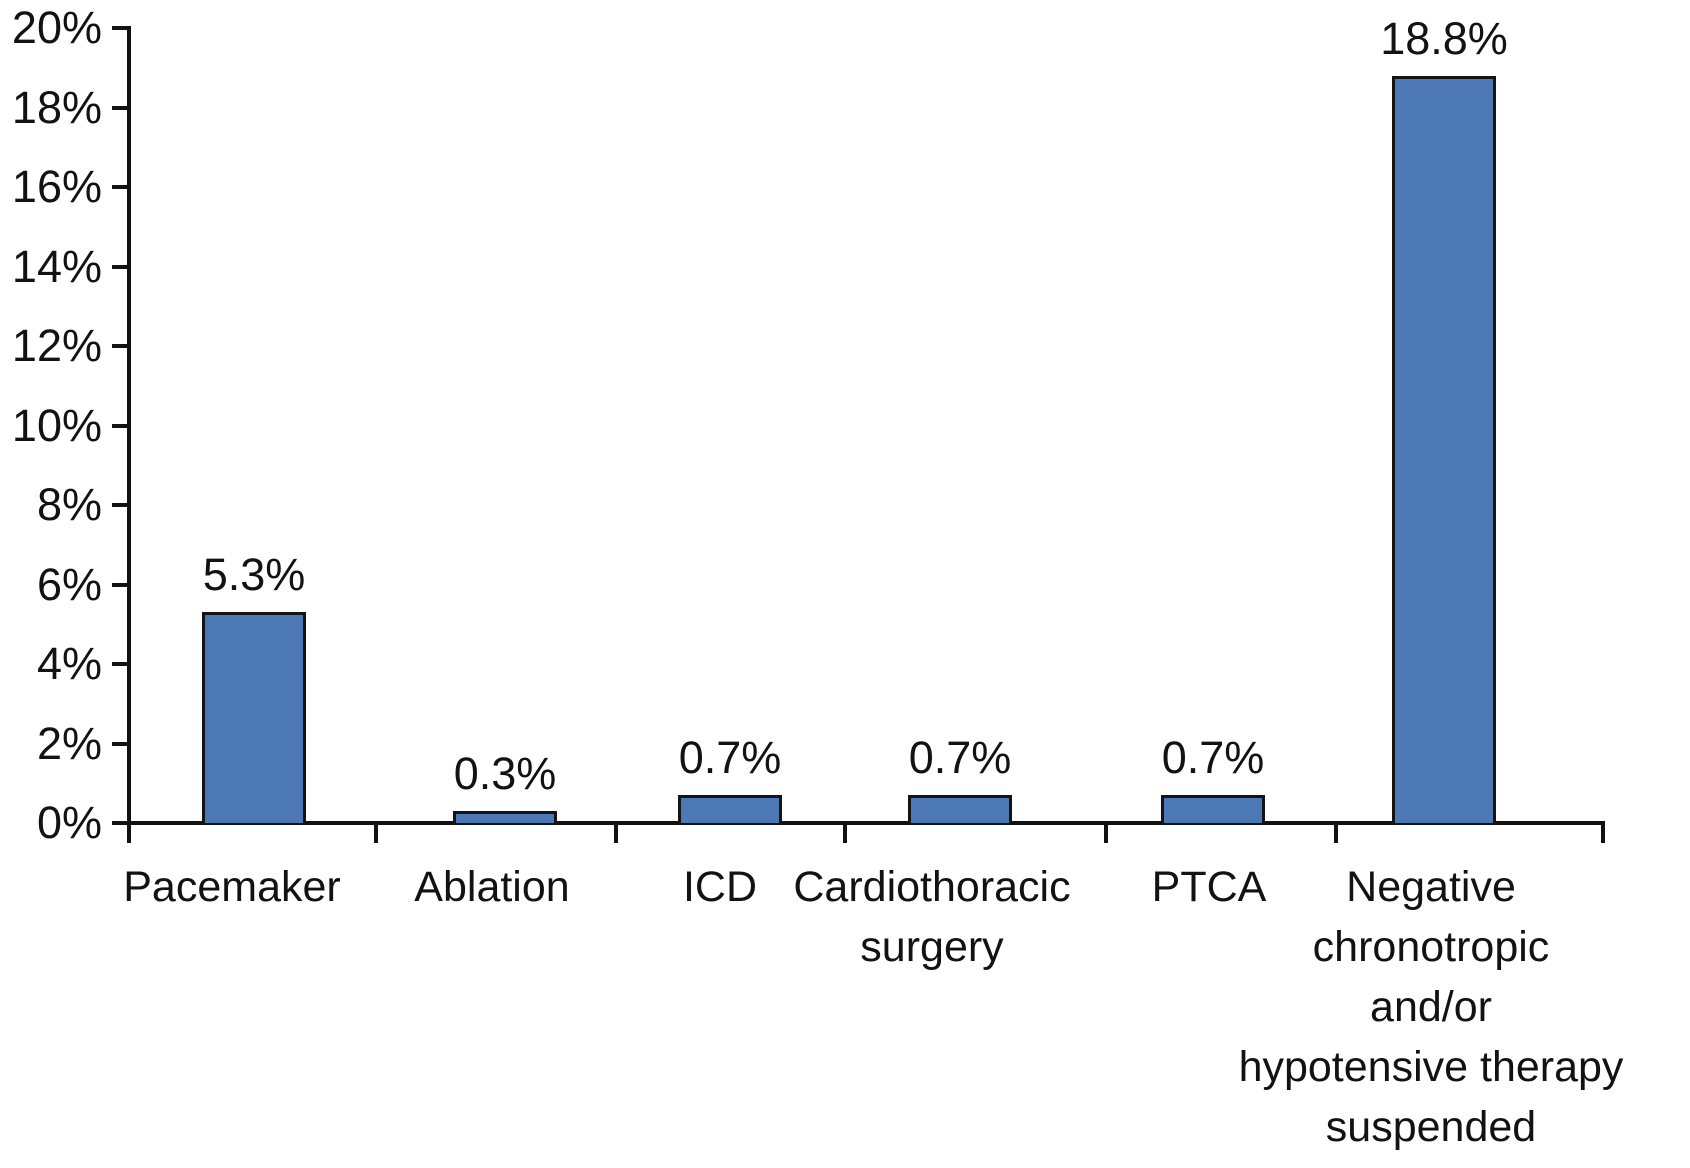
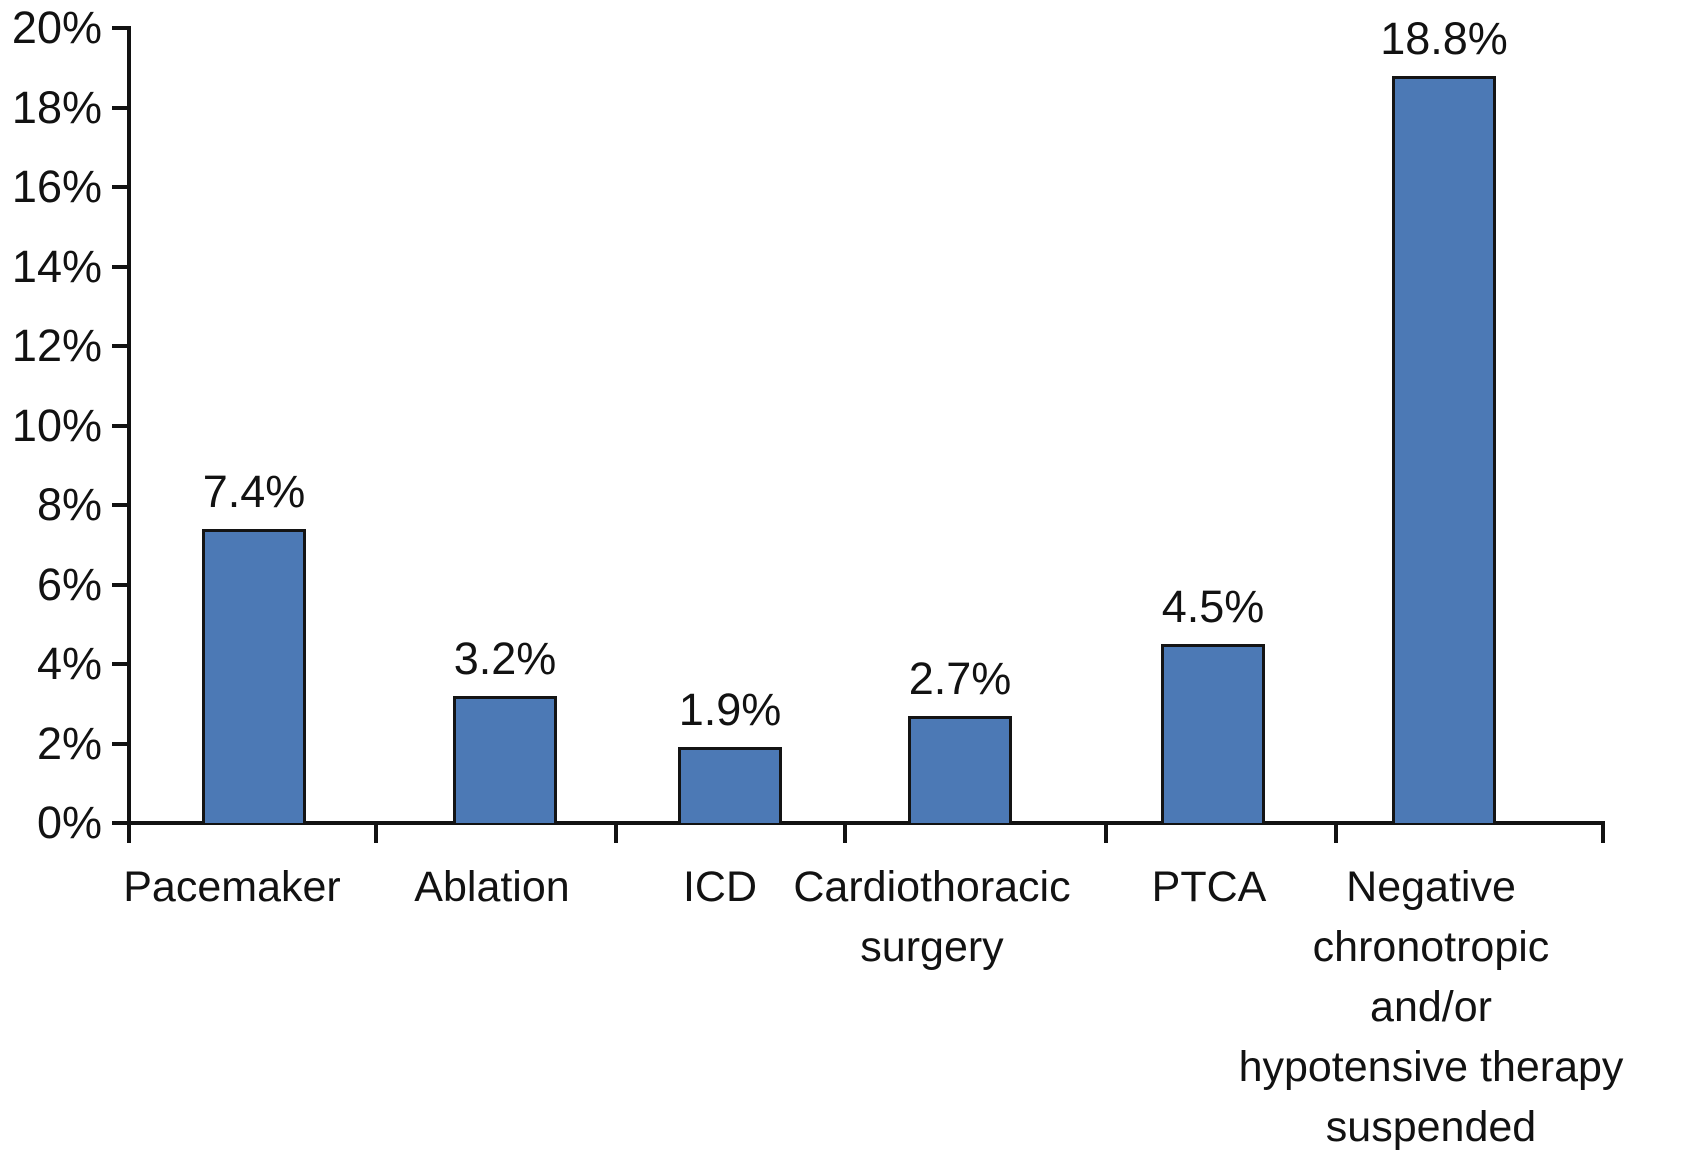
Pacemaker: 5.3% -> 7.4%
Ablation: 0.3% -> 3.2%
ICD: 0.7% -> 1.9%
Cardiothoracic surgery: 0.7% -> 2.7%
PTCA: 0.7% -> 4.5%
